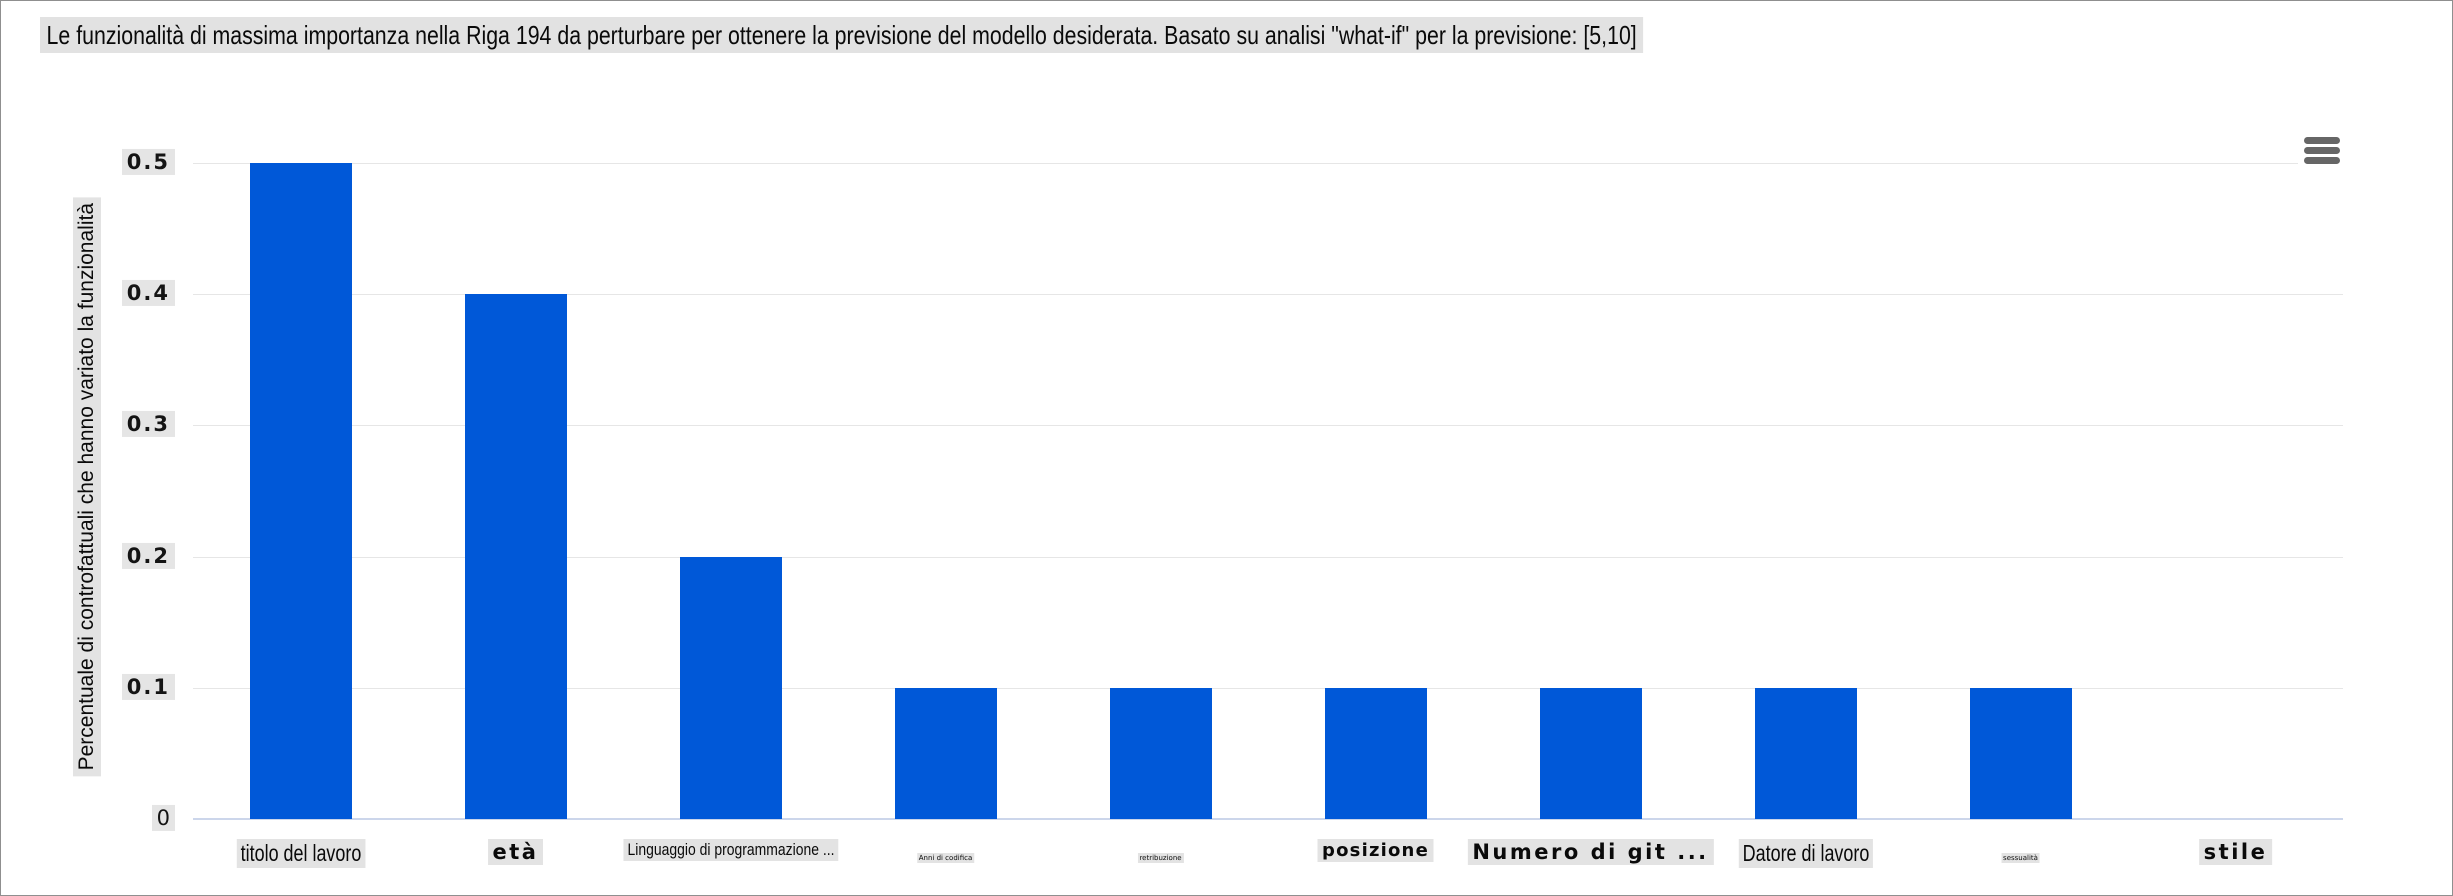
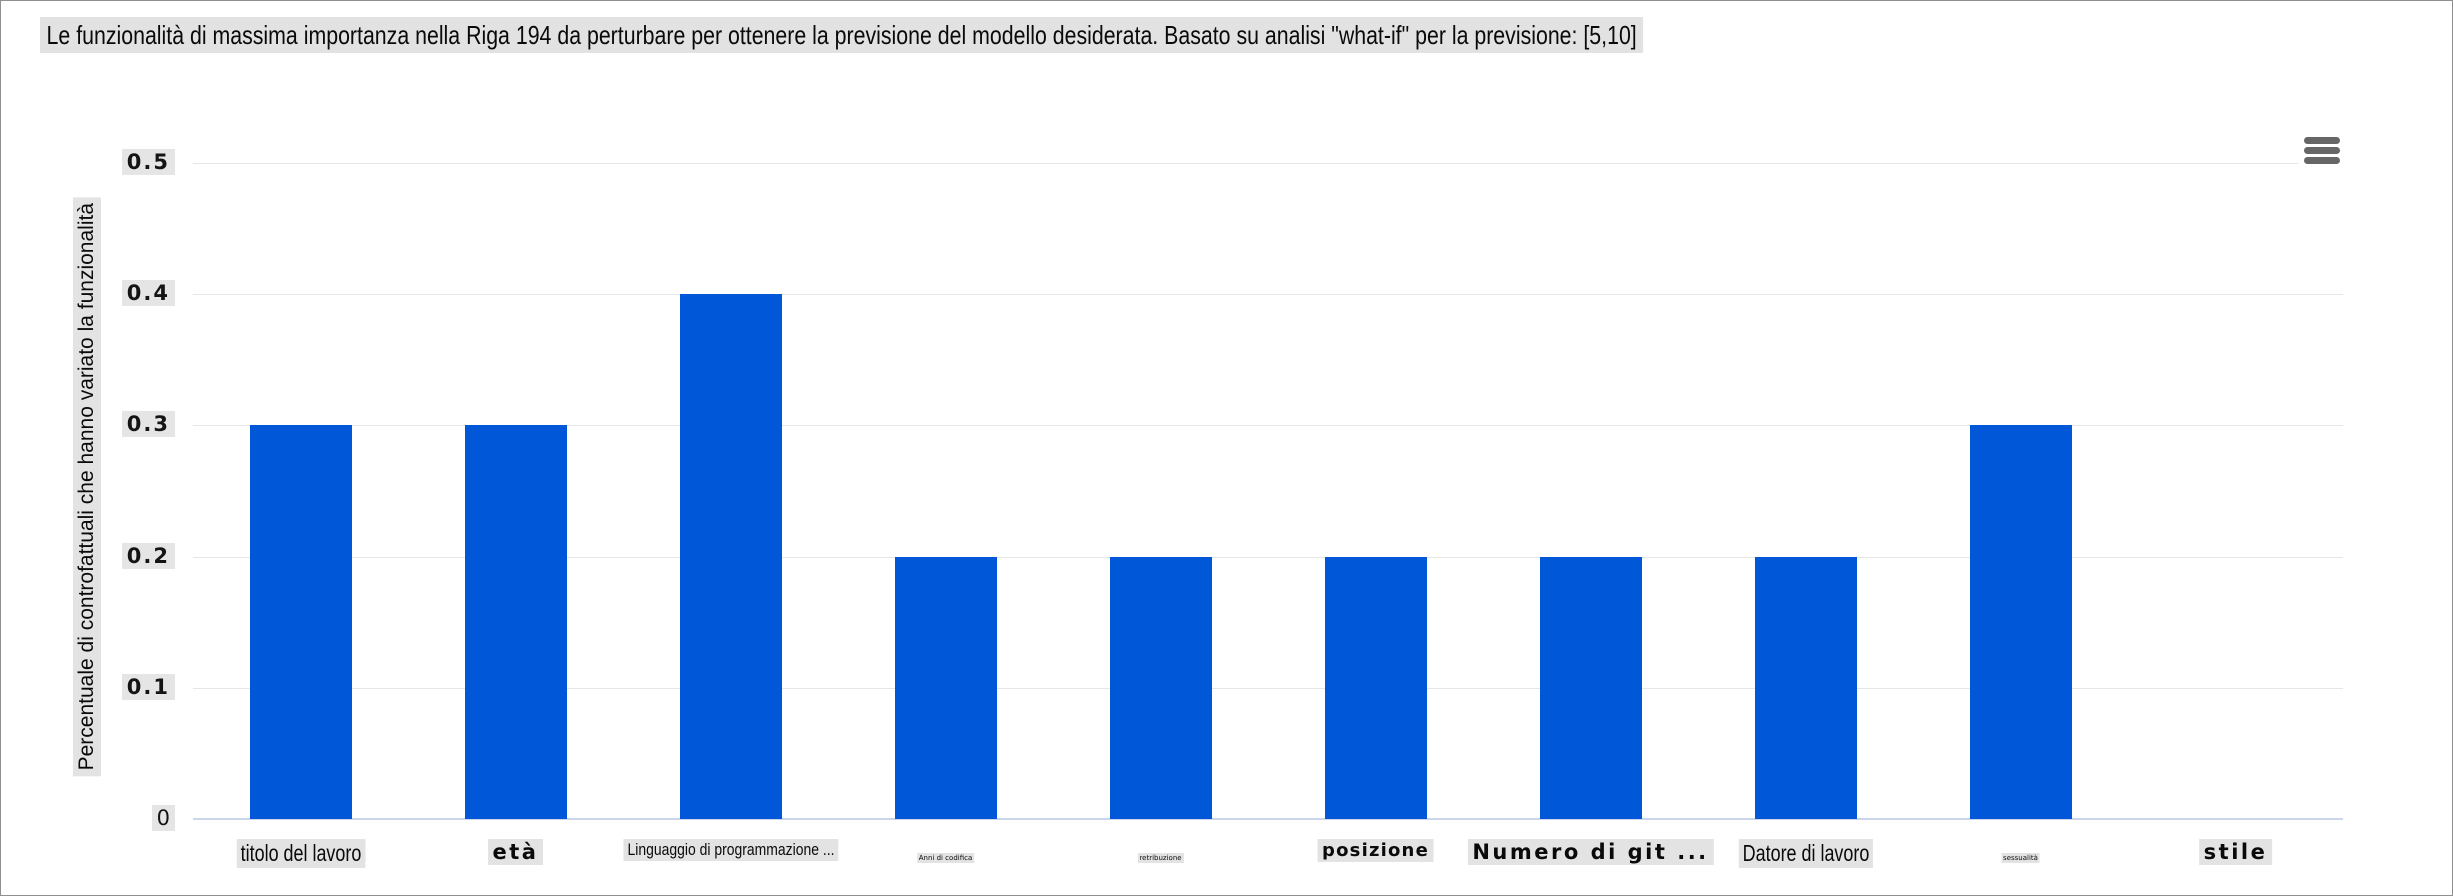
titolo del lavoro: 0.5 -> 0.3
età: 0.4 -> 0.3
Linguaggio di programmazione ...: 0.2 -> 0.4
Anni di codifica: 0.1 -> 0.2
retribuzione: 0.1 -> 0.2
posizione: 0.1 -> 0.2
Numero di git ...: 0.1 -> 0.2
Datore di lavoro: 0.1 -> 0.2
sessualità: 0.1 -> 0.3
